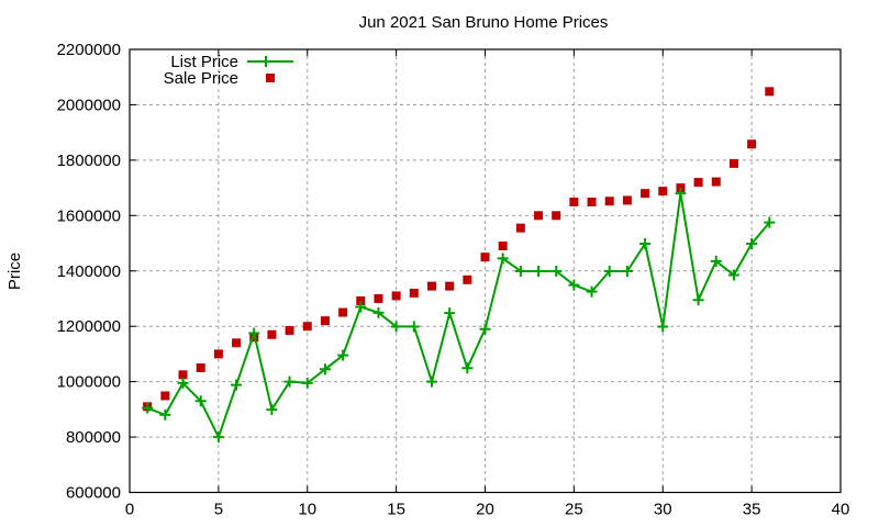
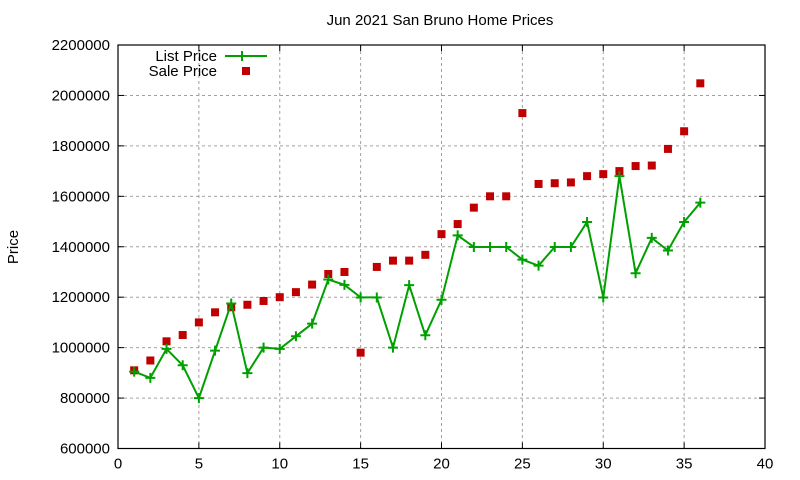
Sale Price/15: 1310000 -> 980000
Sale Price/25: 1650000 -> 1930000
